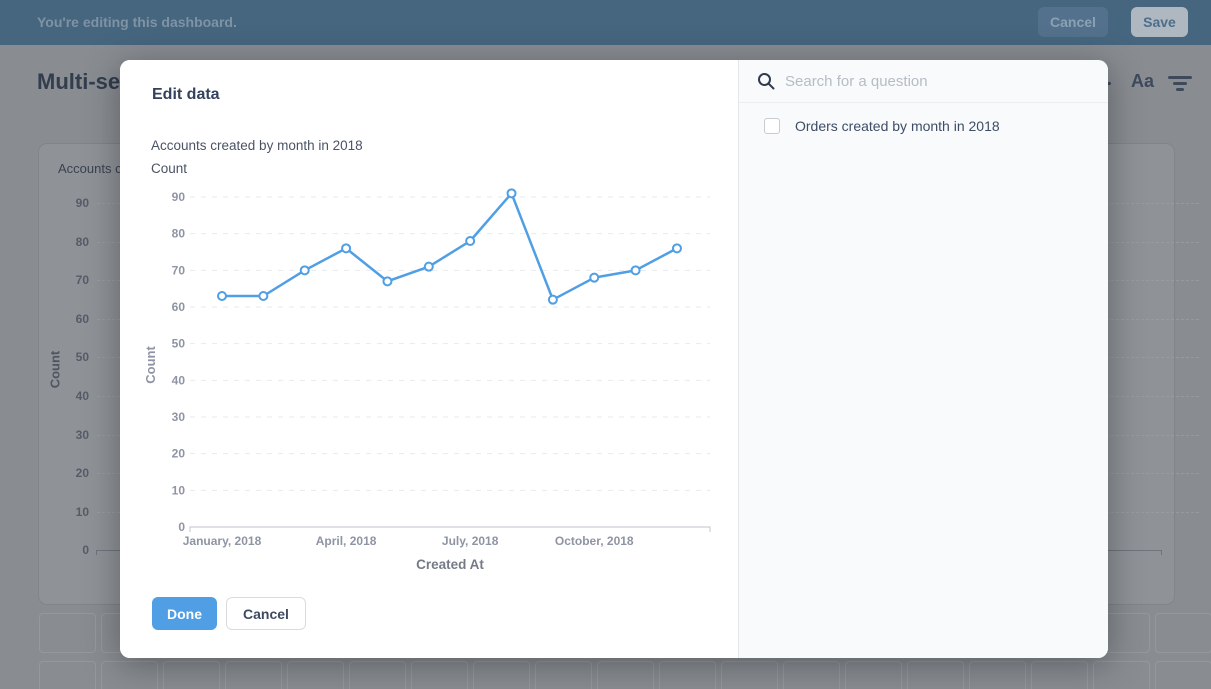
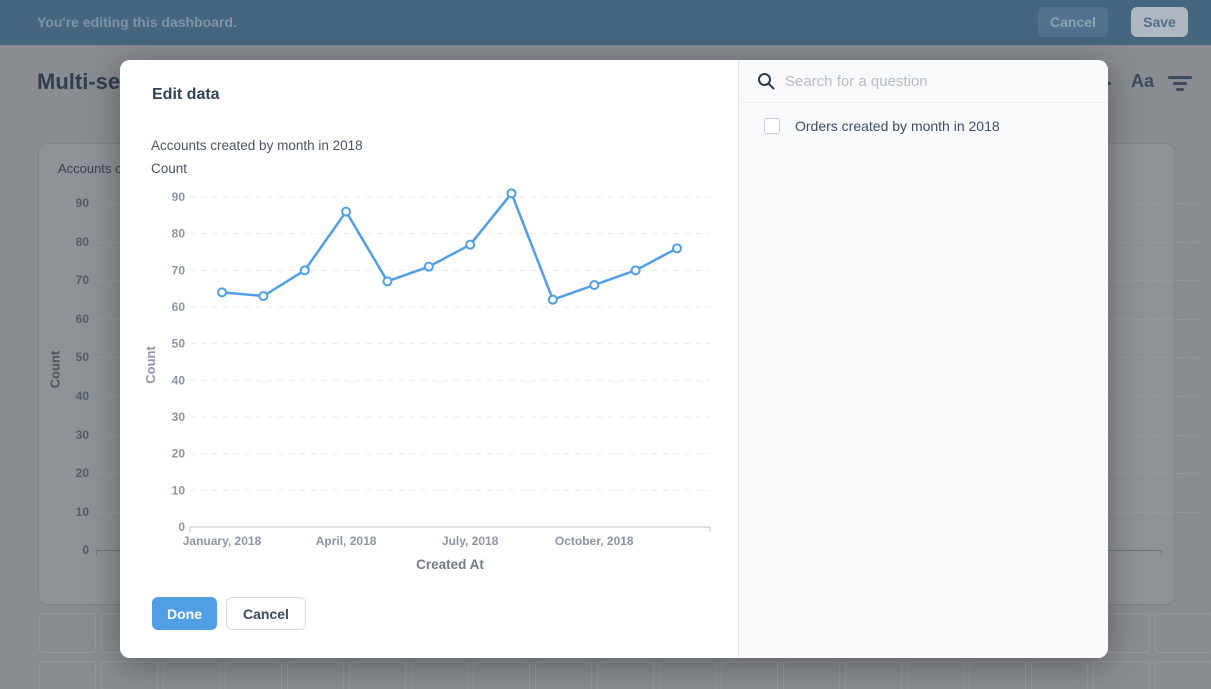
January, 2018: 63 -> 64
April, 2018: 76 -> 86
July, 2018: 78 -> 77
October, 2018: 68 -> 66
